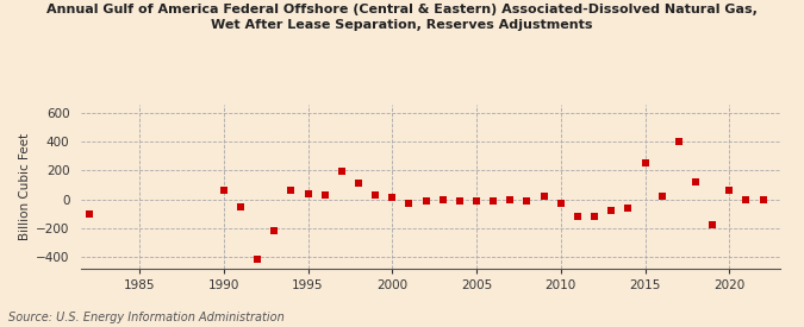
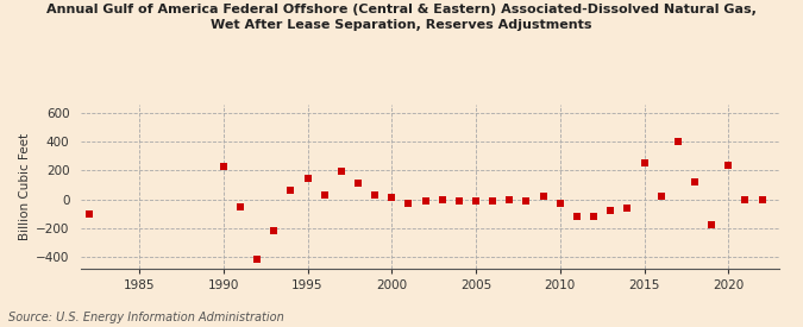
1990: 60 -> 230
1995: 40 -> 150
2020: 60 -> 240
